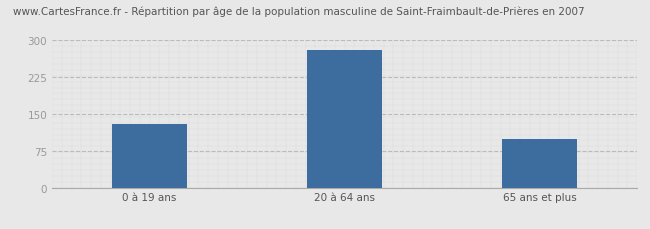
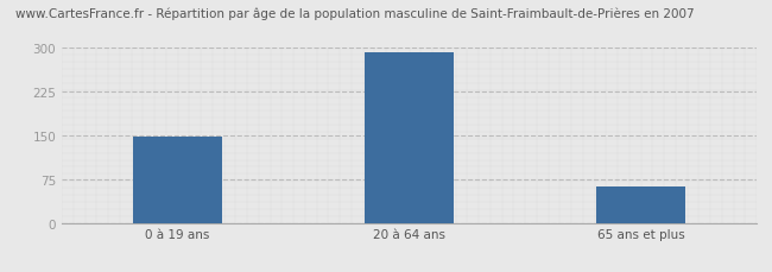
0 à 19 ans: 130 -> 147
20 à 64 ans: 280 -> 292
65 ans et plus: 100 -> 62
